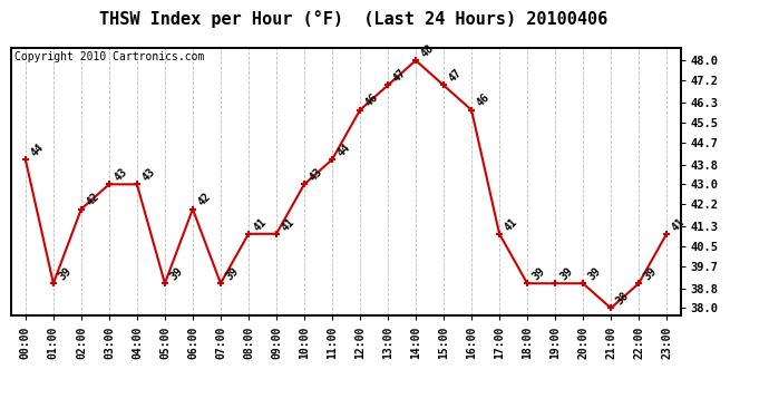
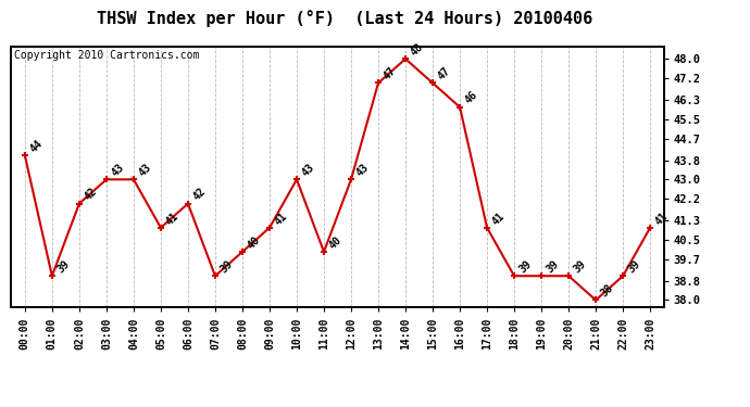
05:00: 39 -> 41
08:00: 41 -> 40
11:00: 44 -> 40
12:00: 46 -> 43
